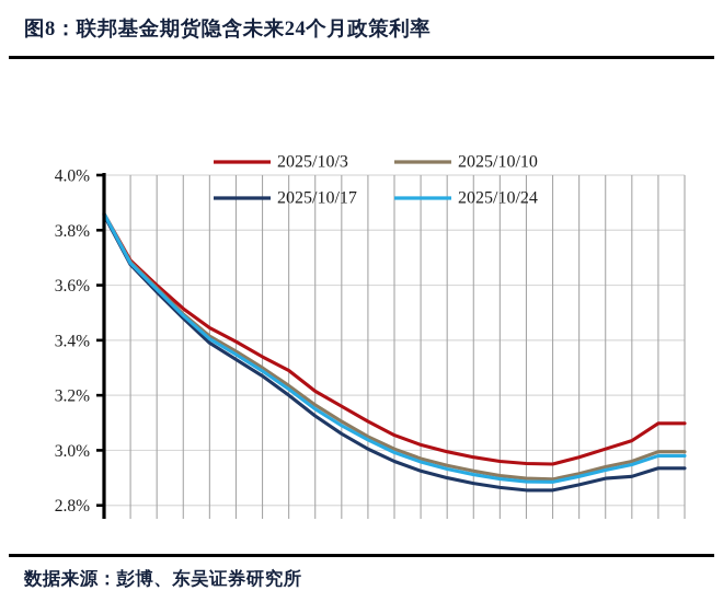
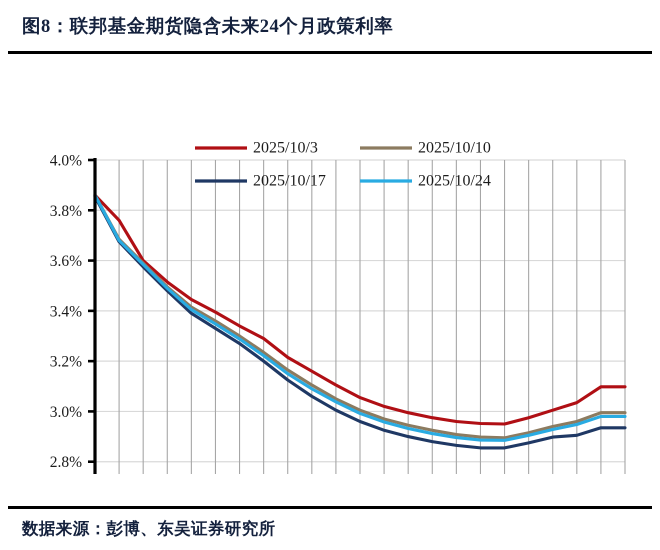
2025/10/3/3: 3.69% -> 3.76%
